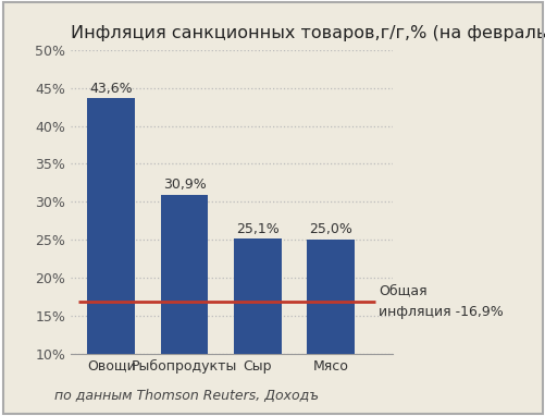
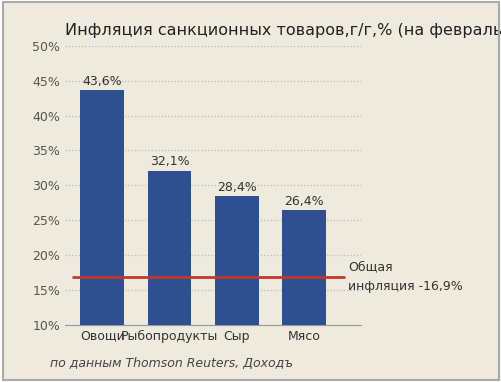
Рыбопродукты: 30,9% -> 32,1%
Сыр: 25,1% -> 28,4%
Мясо: 25,0% -> 26,4%
